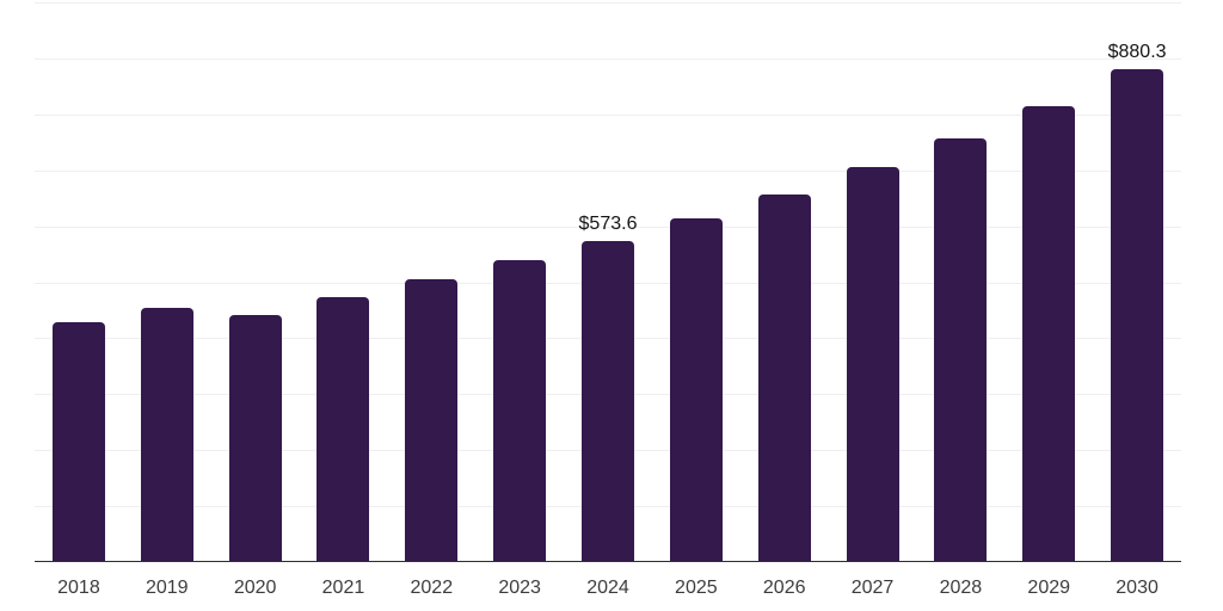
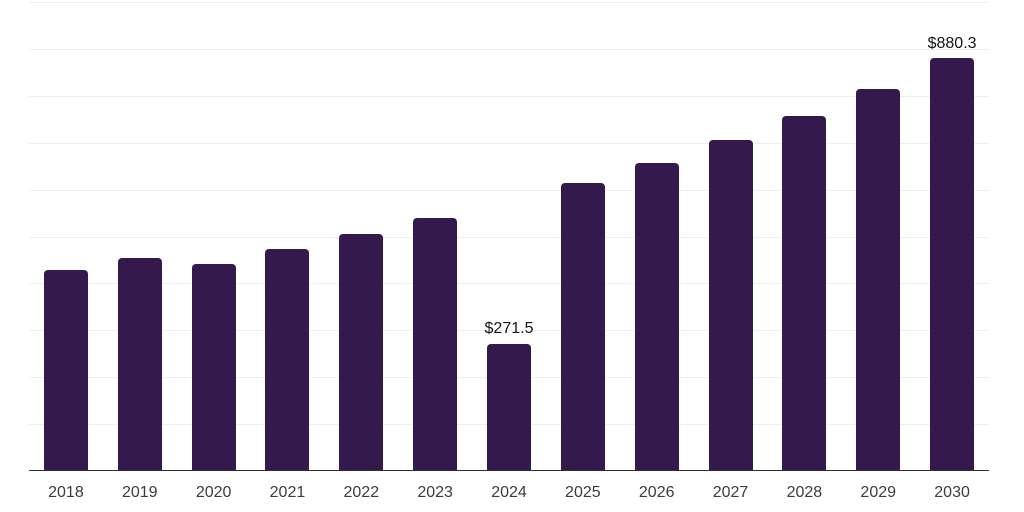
2024: $573.6 -> $271.5
